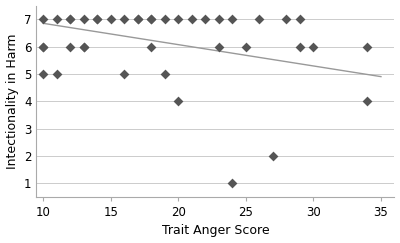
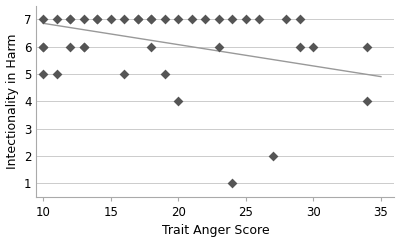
25: 6 -> 7
